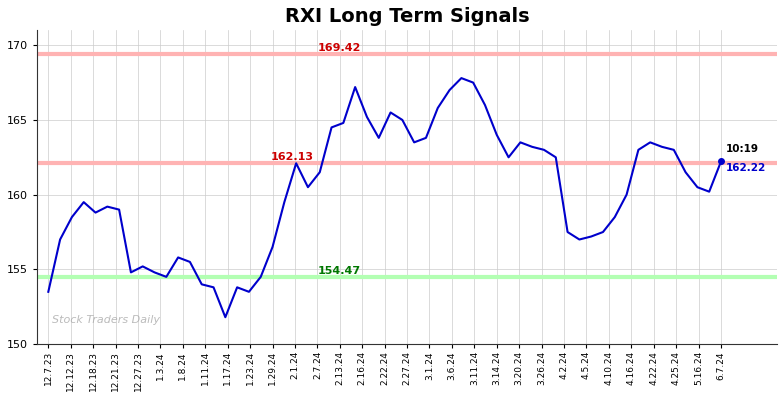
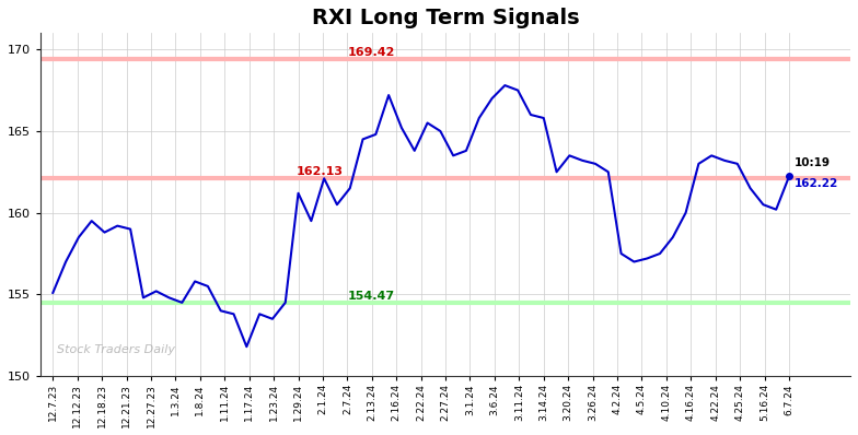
12.7.23: 153.5 -> 155.1
1.29.24: 156.5 -> 161.2
3.14.24: 164.0 -> 165.8
